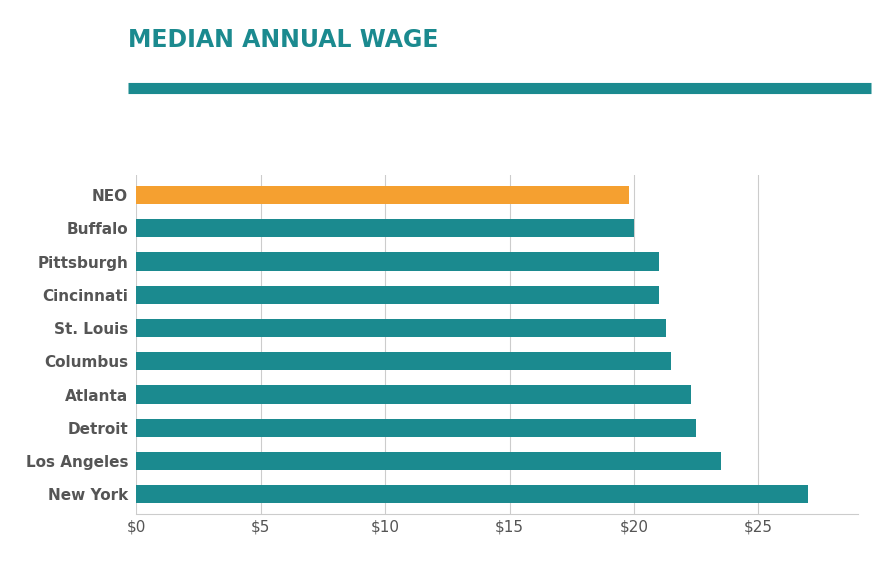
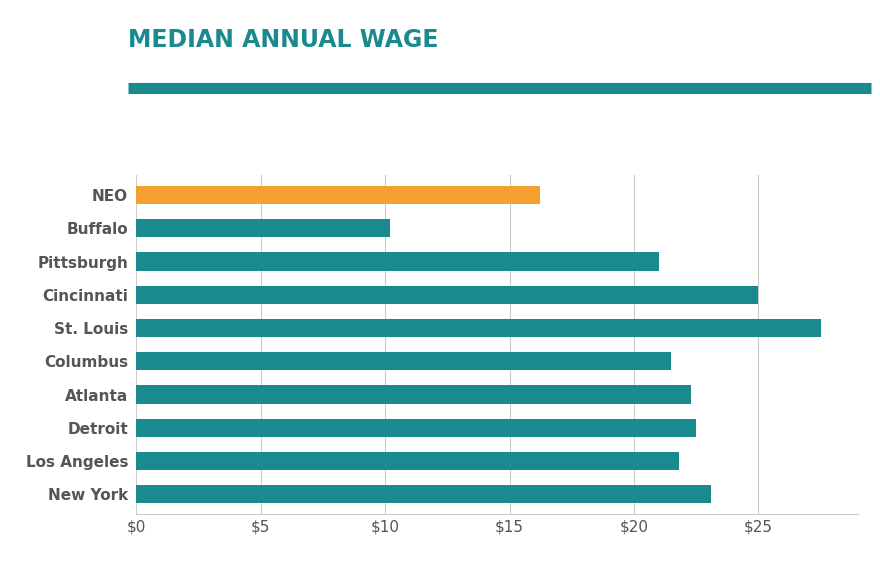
NEO: $19.8 -> $16.2
Buffalo: $20.0 -> $10.2
Cincinnati: $21.0 -> $25.0
St. Louis: $21.3 -> $27.5
Los Angeles: $23.5 -> $21.8
New York: $27.0 -> $23.1
